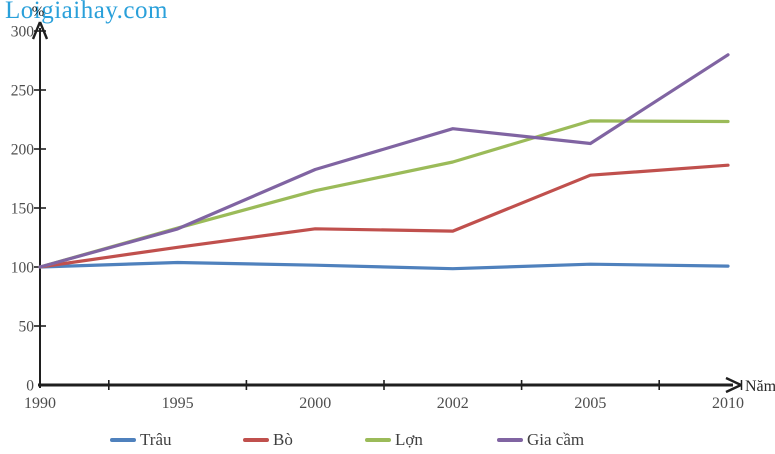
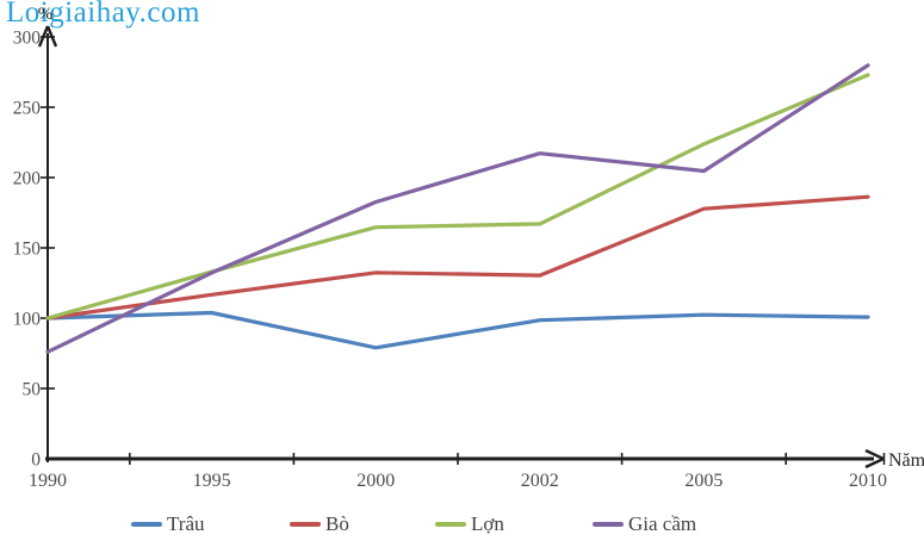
Gia cầm/1990: 100 -> 76
Trâu/2000: 102 -> 79
Lợn/2002: 189 -> 167
Lợn/2010: 223 -> 273
